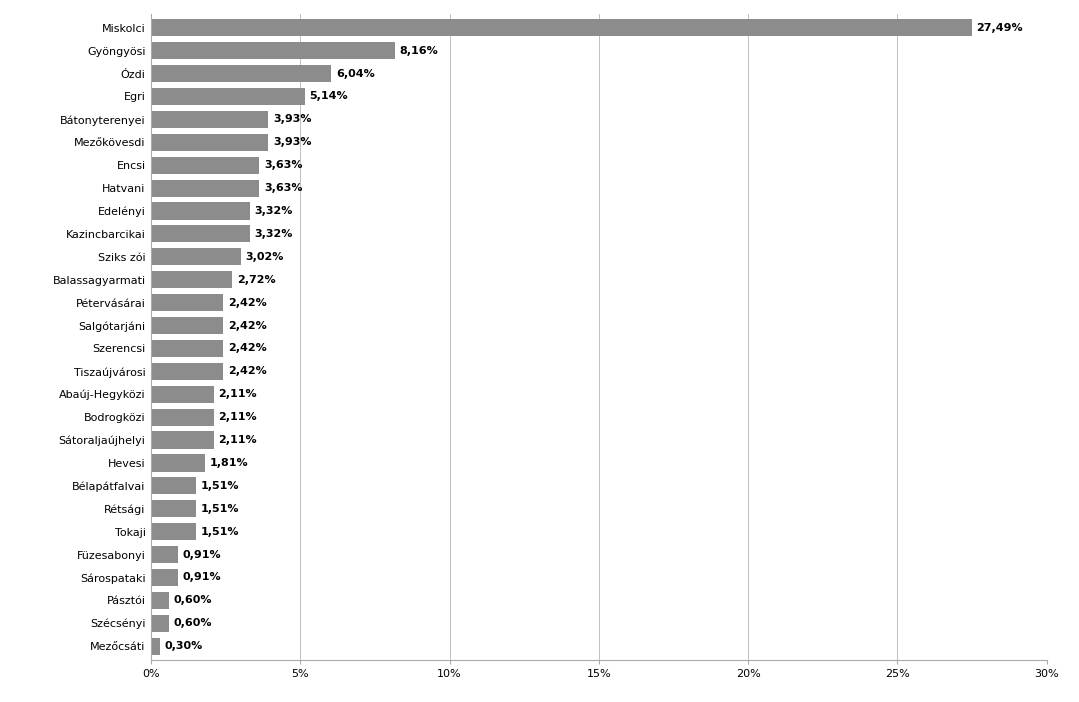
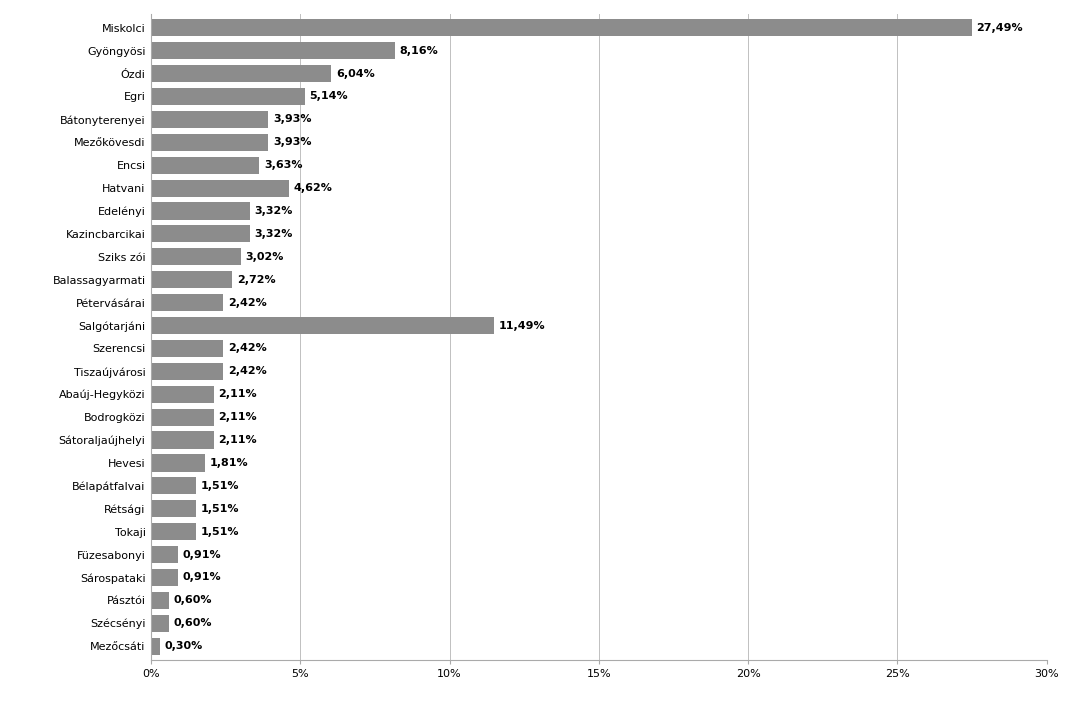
Hatvani: 3,63% -> 4,62%
Salgótarjáni: 2,42% -> 11,49%
